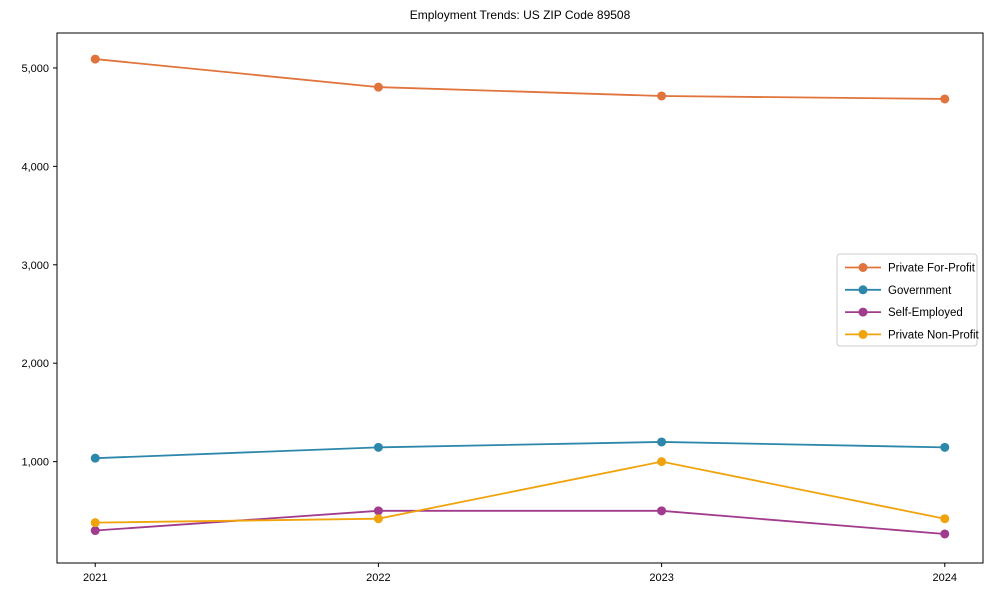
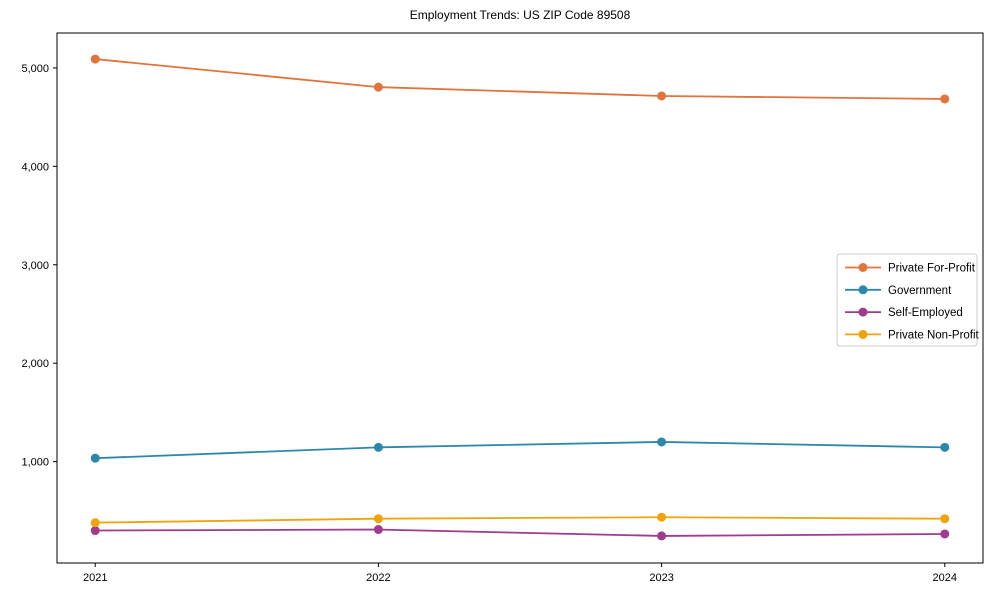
Self-Employed/2022: 500 -> 300
Self-Employed/2023: 500 -> 200
Private Non-Profit/2023: 1000 -> 400
